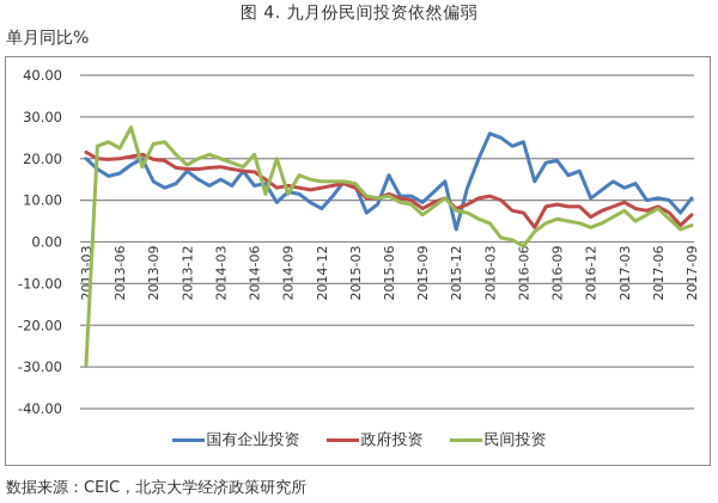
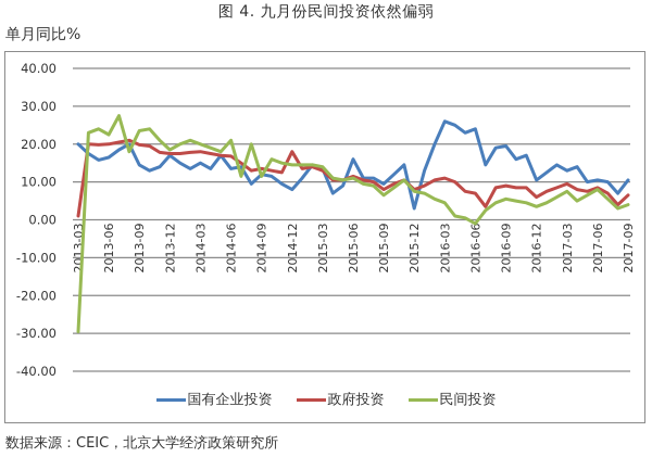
政府投资/2013-03: 22 -> 1
政府投资/2014-12: 13 -> 18
